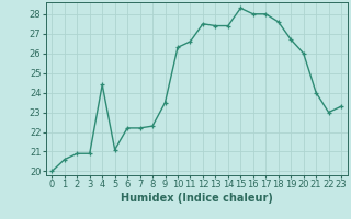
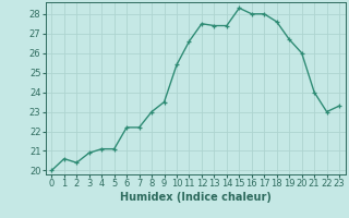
2: 20.9 -> 20.4
4: 24.4 -> 21.1
8: 22.3 -> 23.0
10: 26.3 -> 25.4
